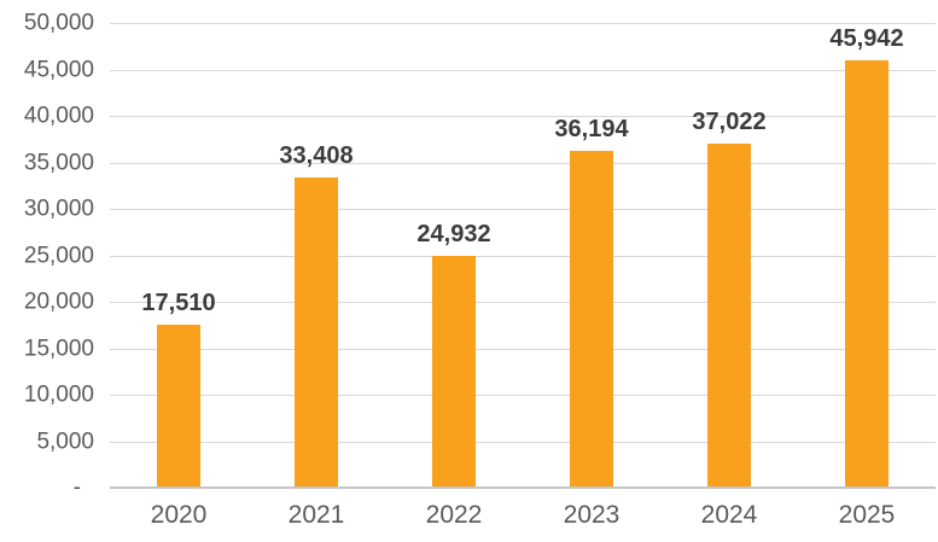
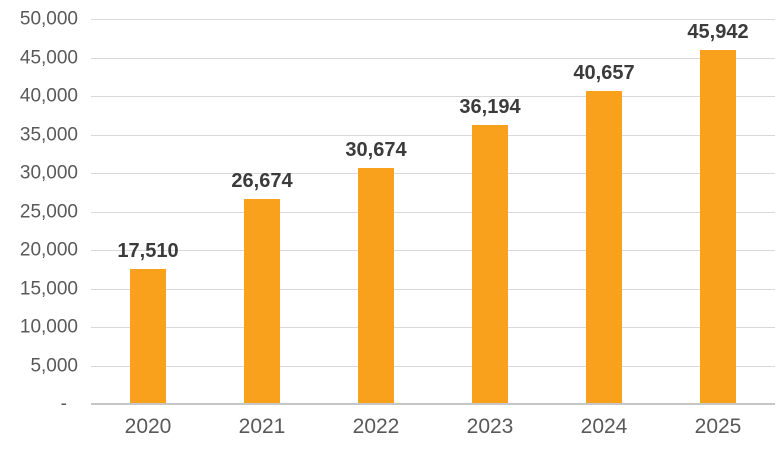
2021: 33,408 -> 26,674
2022: 24,932 -> 30,674
2024: 37,022 -> 40,657
